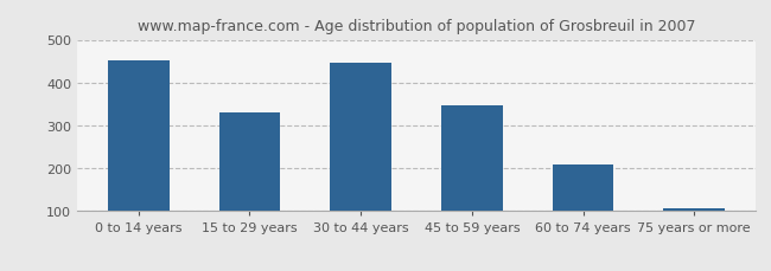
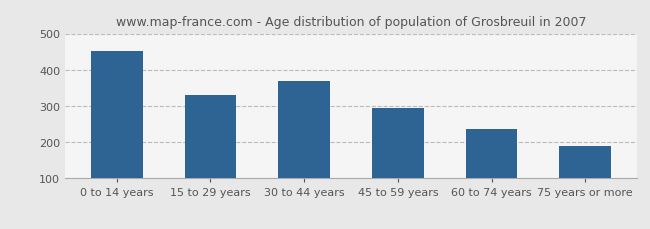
30 to 44 years: 447 -> 370
45 to 59 years: 346 -> 295
60 to 74 years: 210 -> 235
75 years or more: 107 -> 190
